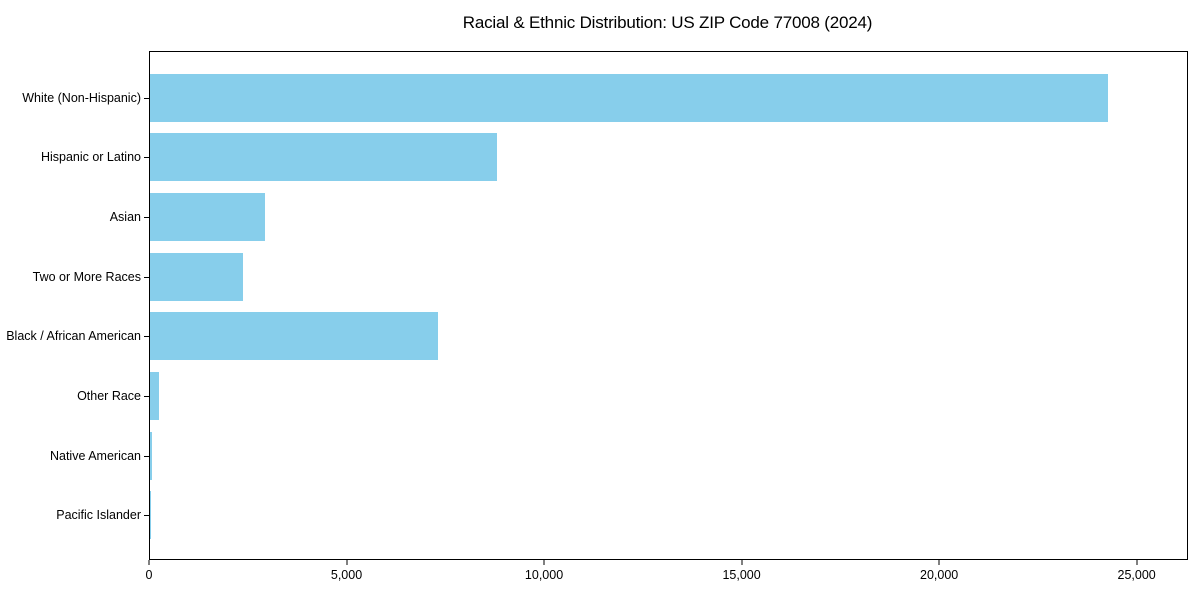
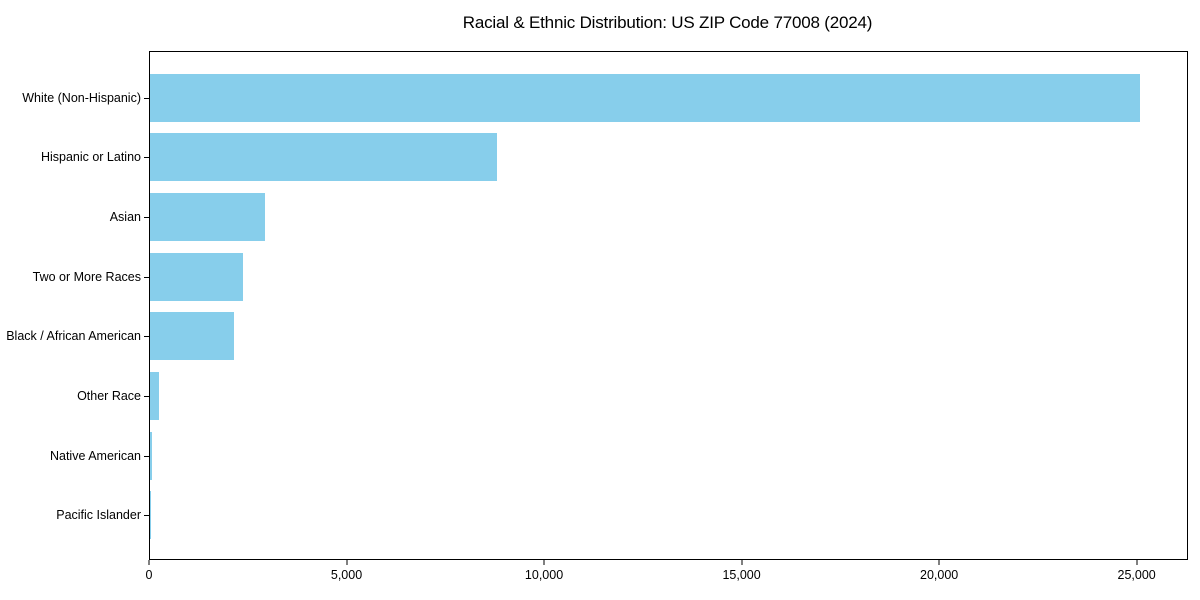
White (Non-Hispanic): 24300 -> 25100
Black / African American: 7300 -> 2100
